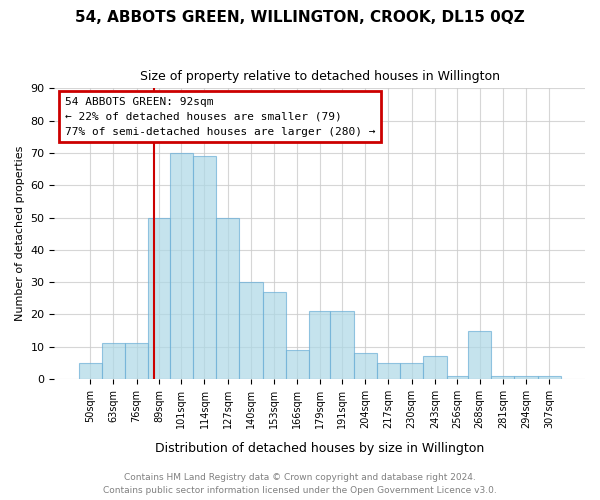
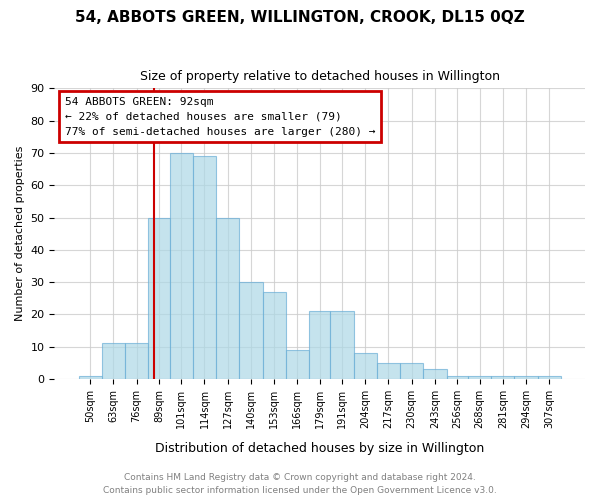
50sqm: 5 -> 1
243sqm: 7 -> 3
268sqm: 15 -> 1
